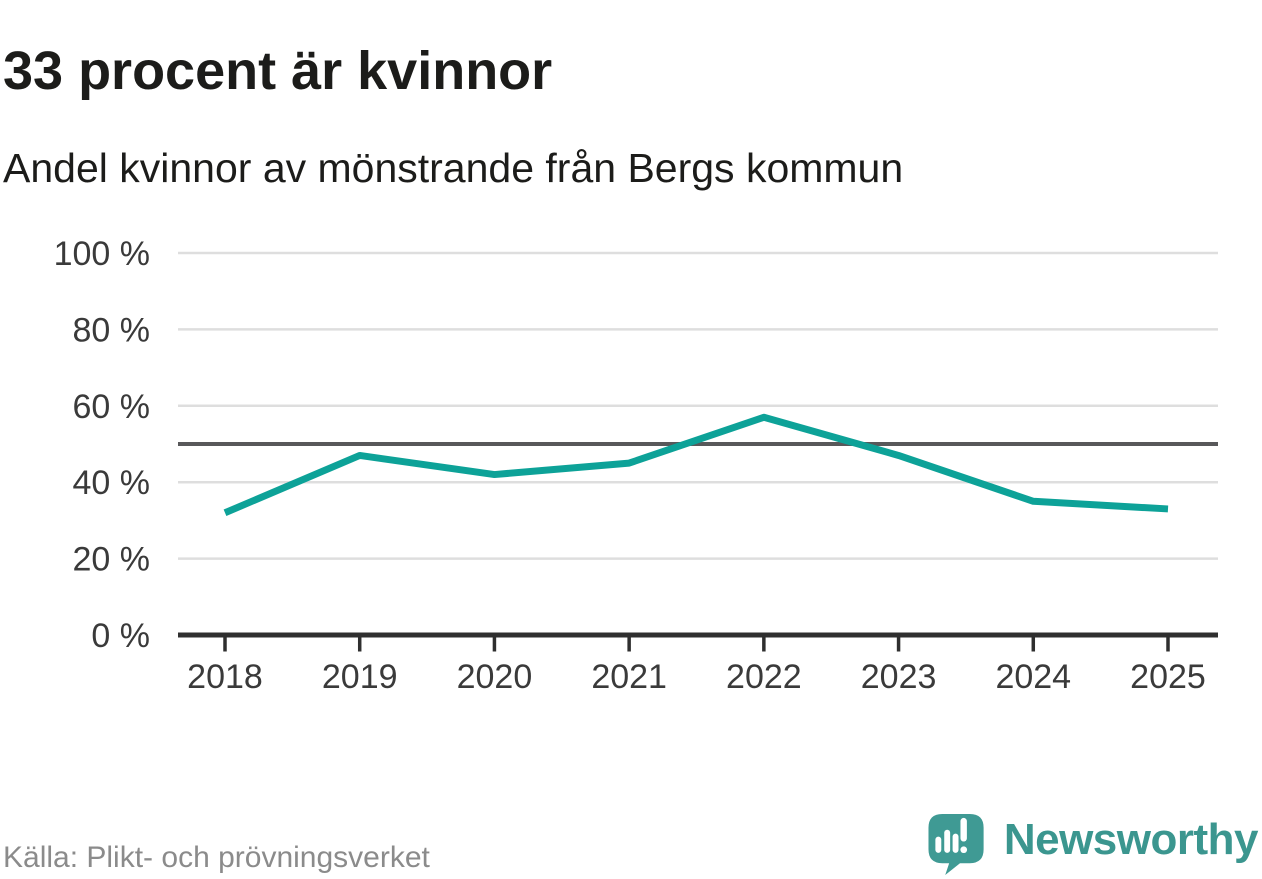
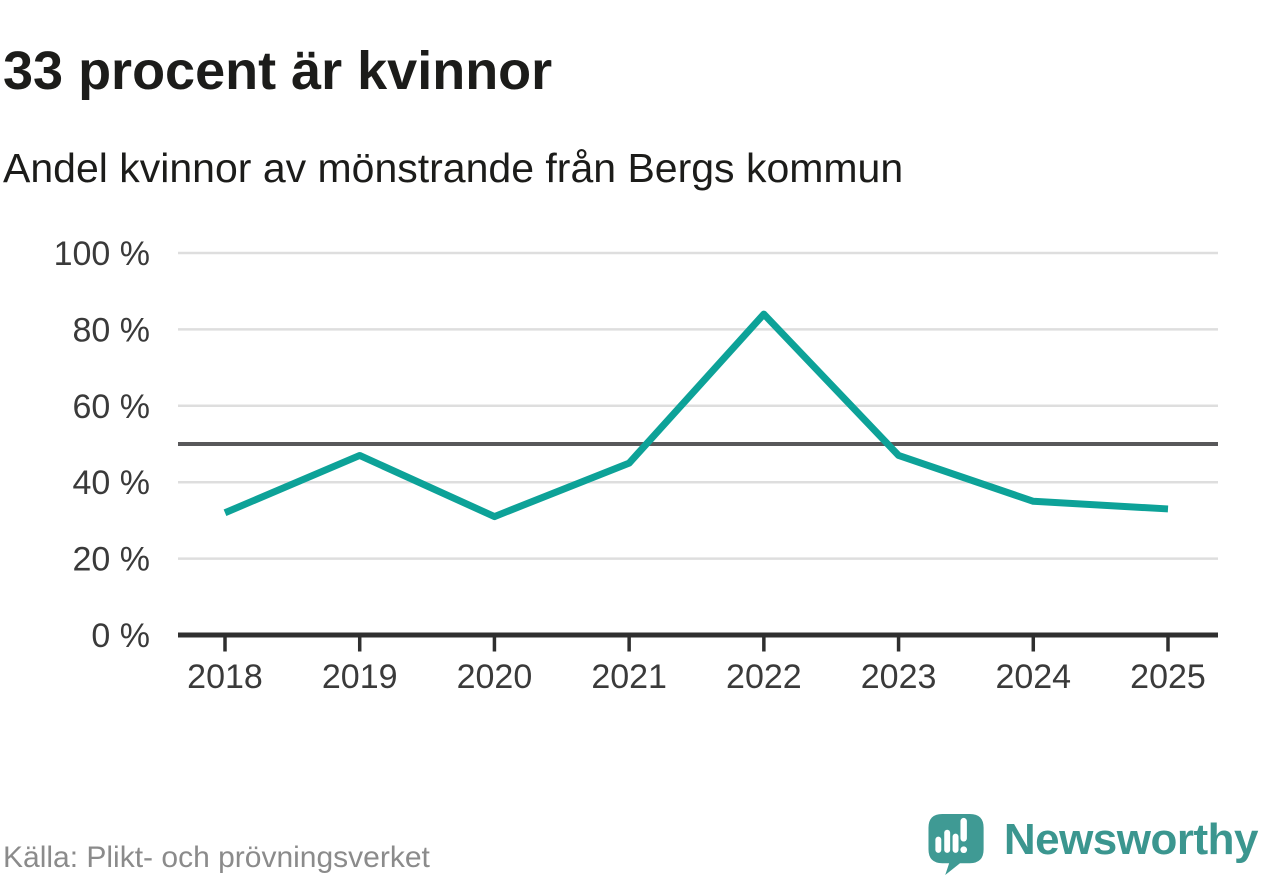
2020: 42% -> 31%
2022: 57% -> 84%
